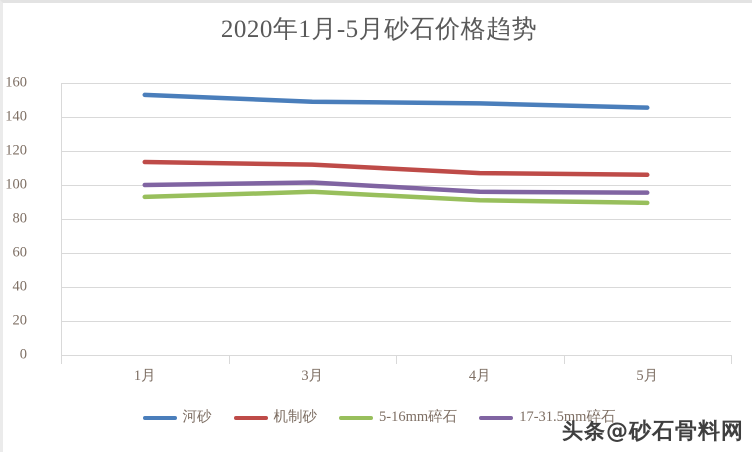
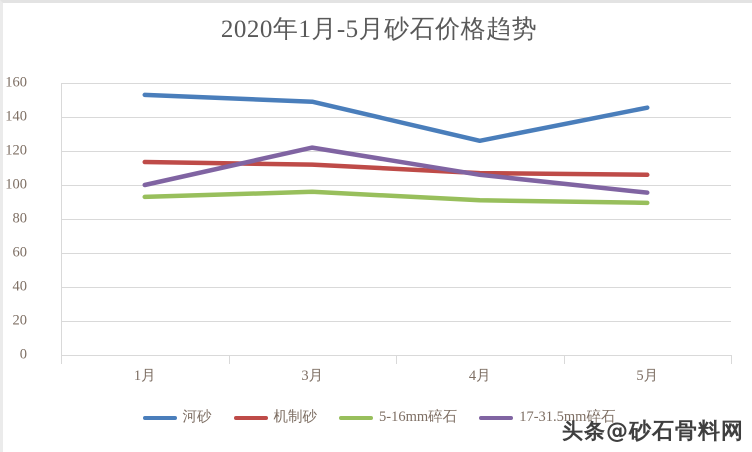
17-31.5mm碎石/3月: 102 -> 122
河砂/4月: 148 -> 126
17-31.5mm碎石/4月: 96 -> 106
